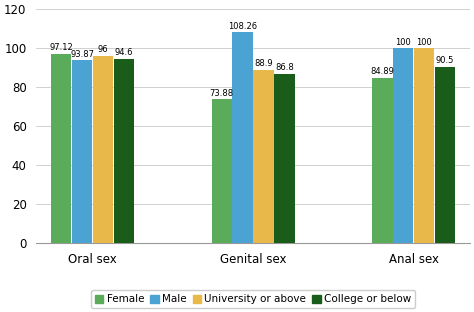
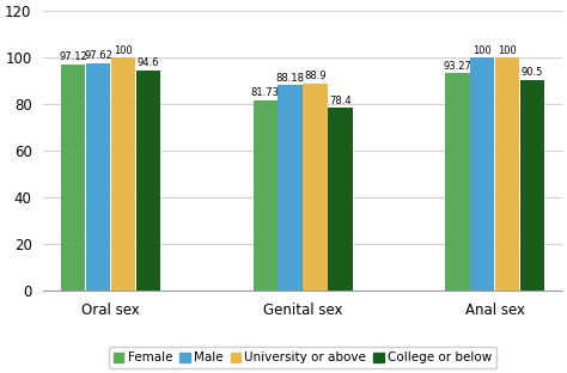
Male/Oral sex: 93.87 -> 97.62
University or above/Oral sex: 96 -> 100
Female/Genital sex: 73.88 -> 81.73
Male/Genital sex: 108.26 -> 88.18
College or below/Genital sex: 86.8 -> 78.4
Female/Anal sex: 84.89 -> 93.27
